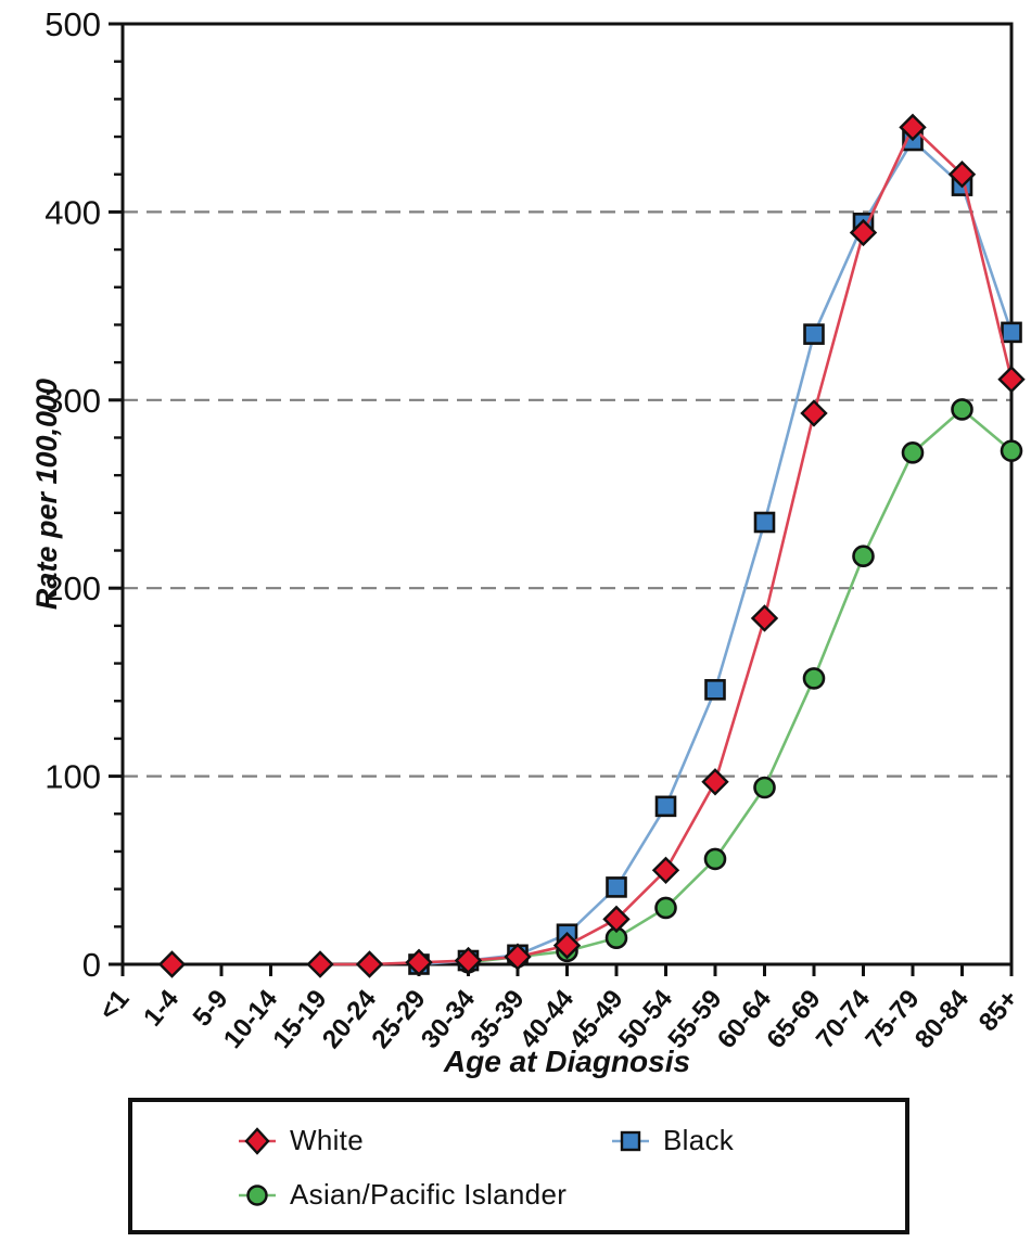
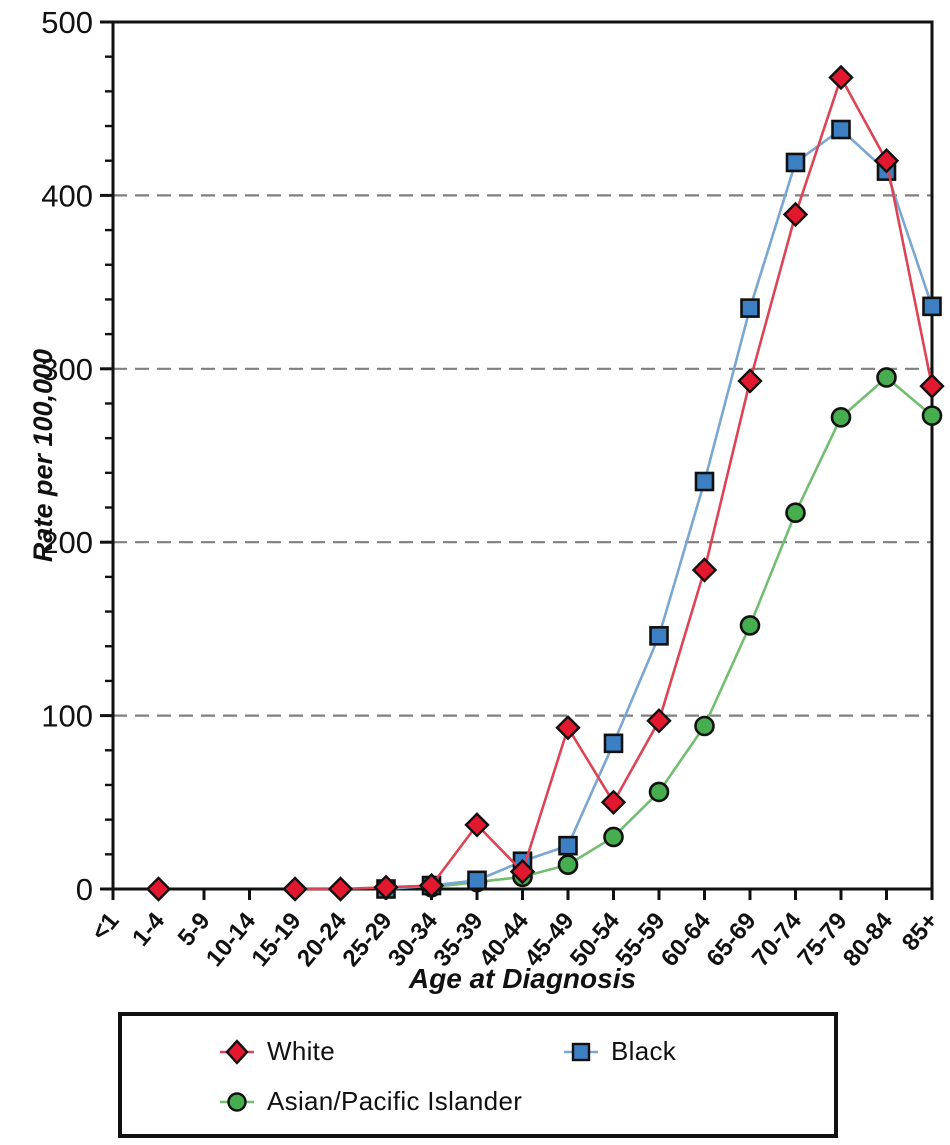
White/35-39: 4 -> 37
Black/45-49: 41 -> 25
White/45-49: 24 -> 93
Black/70-74: 394 -> 419
White/75-79: 445 -> 468
White/85+: 311 -> 290
